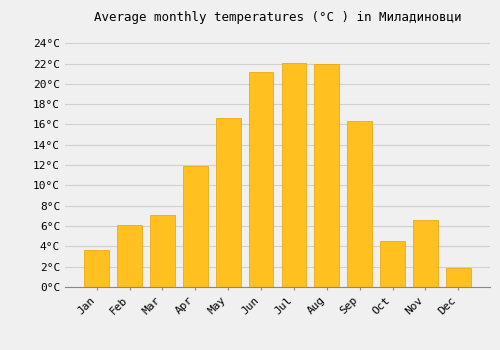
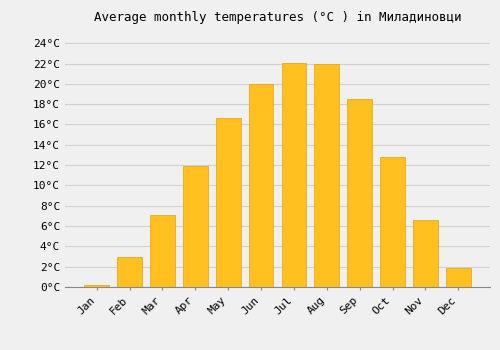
Jan: 3.6°C -> 0.2°C
Feb: 6.1°C -> 3.0°C
Jun: 21.2°C -> 20.0°C
Sep: 16.3°C -> 18.5°C
Oct: 4.5°C -> 12.8°C
